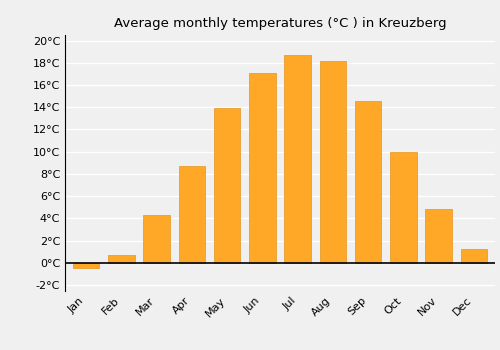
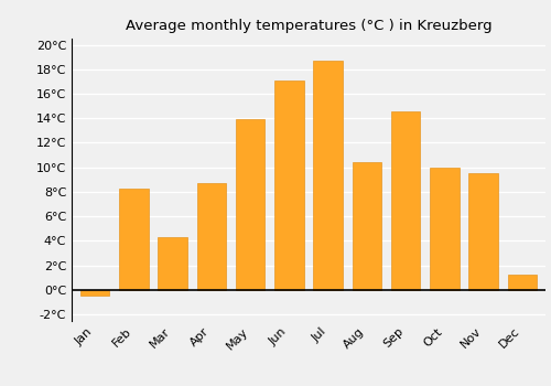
Feb: 0.7°C -> 8.3°C
Aug: 18.2°C -> 10.4°C
Nov: 4.8°C -> 9.5°C
